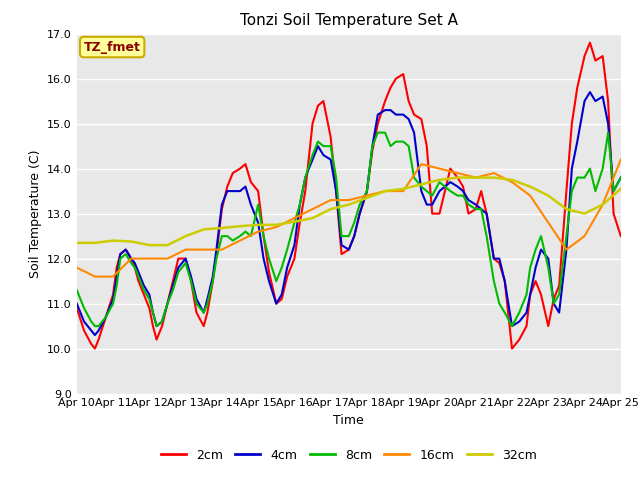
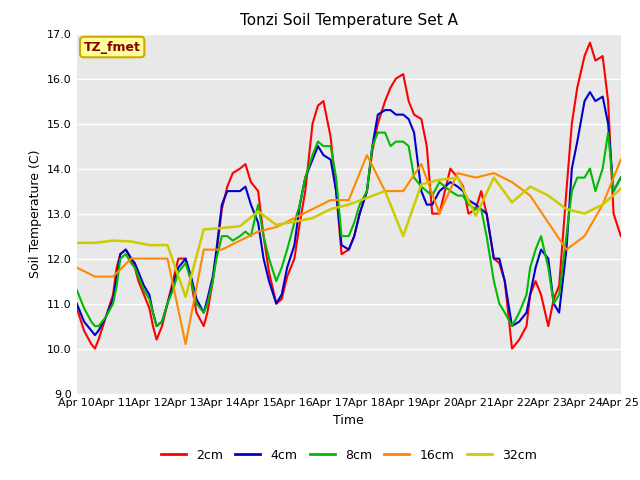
16cm/Apr 13: 12.2 -> 10.1
32cm/Apr 13: 12.50 -> 11.15
32cm/Apr 15: 12.75 -> 13.05
16cm/Apr 18: 13.4 -> 14.3
32cm/Apr 19: 13.55 -> 12.50
16cm/Apr 20: 14.0 -> 13.0
32cm/Apr 21: 13.80 -> 12.95
32cm/Apr 22: 13.75 -> 13.25
